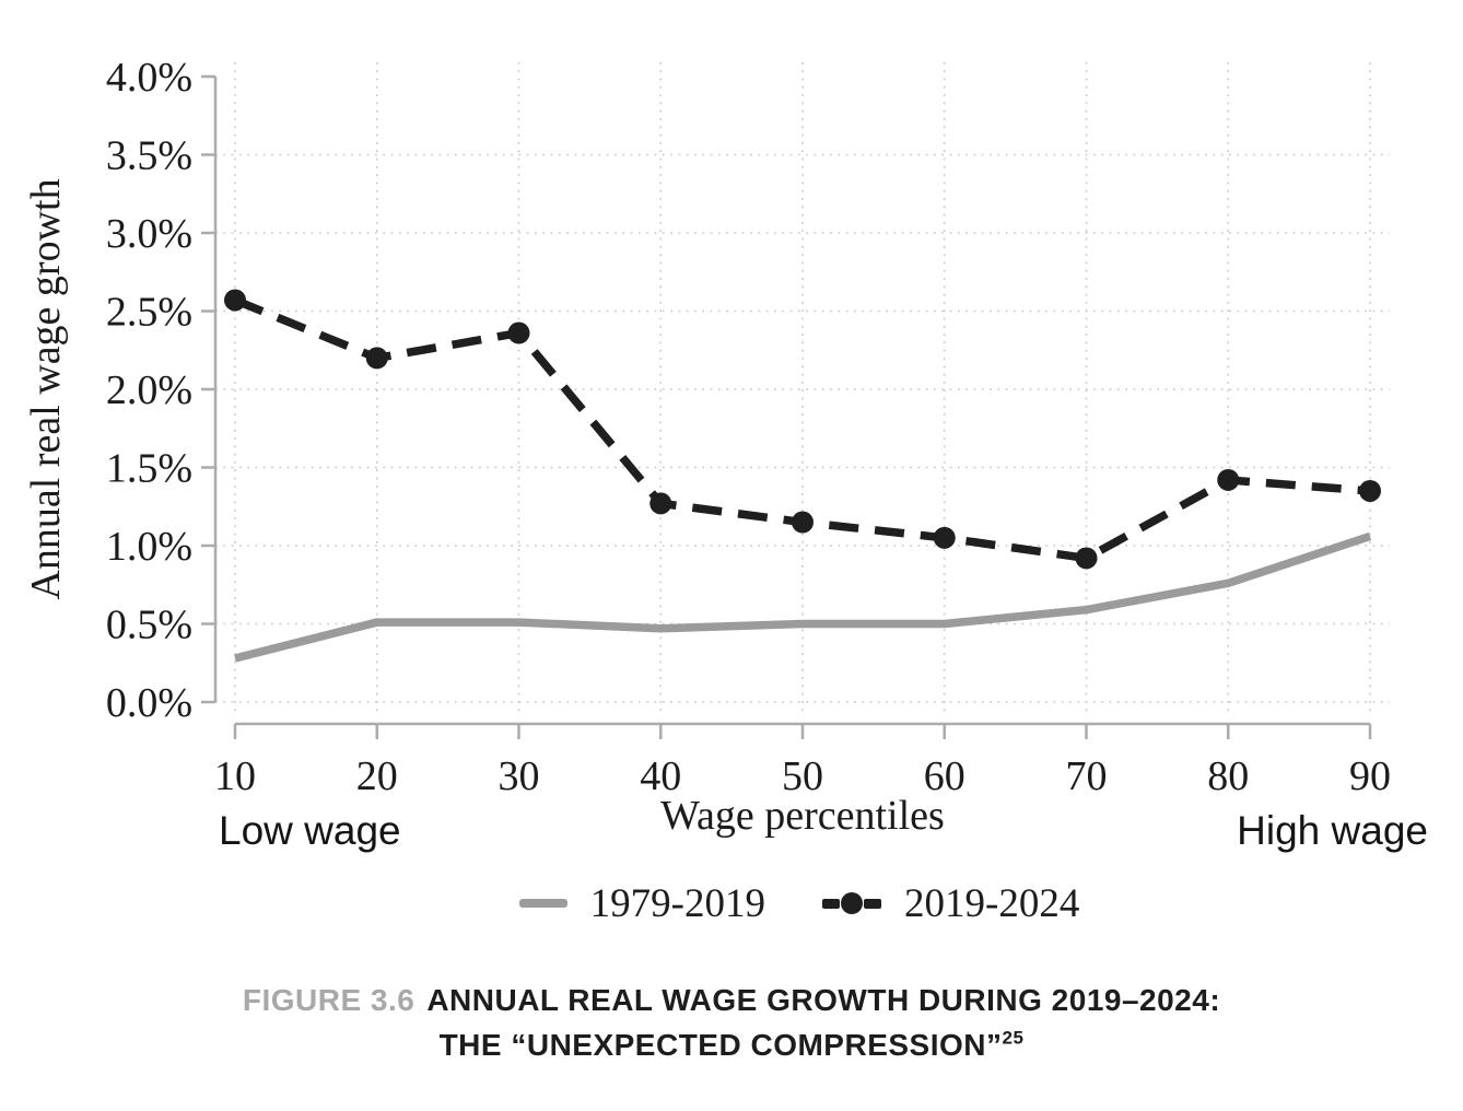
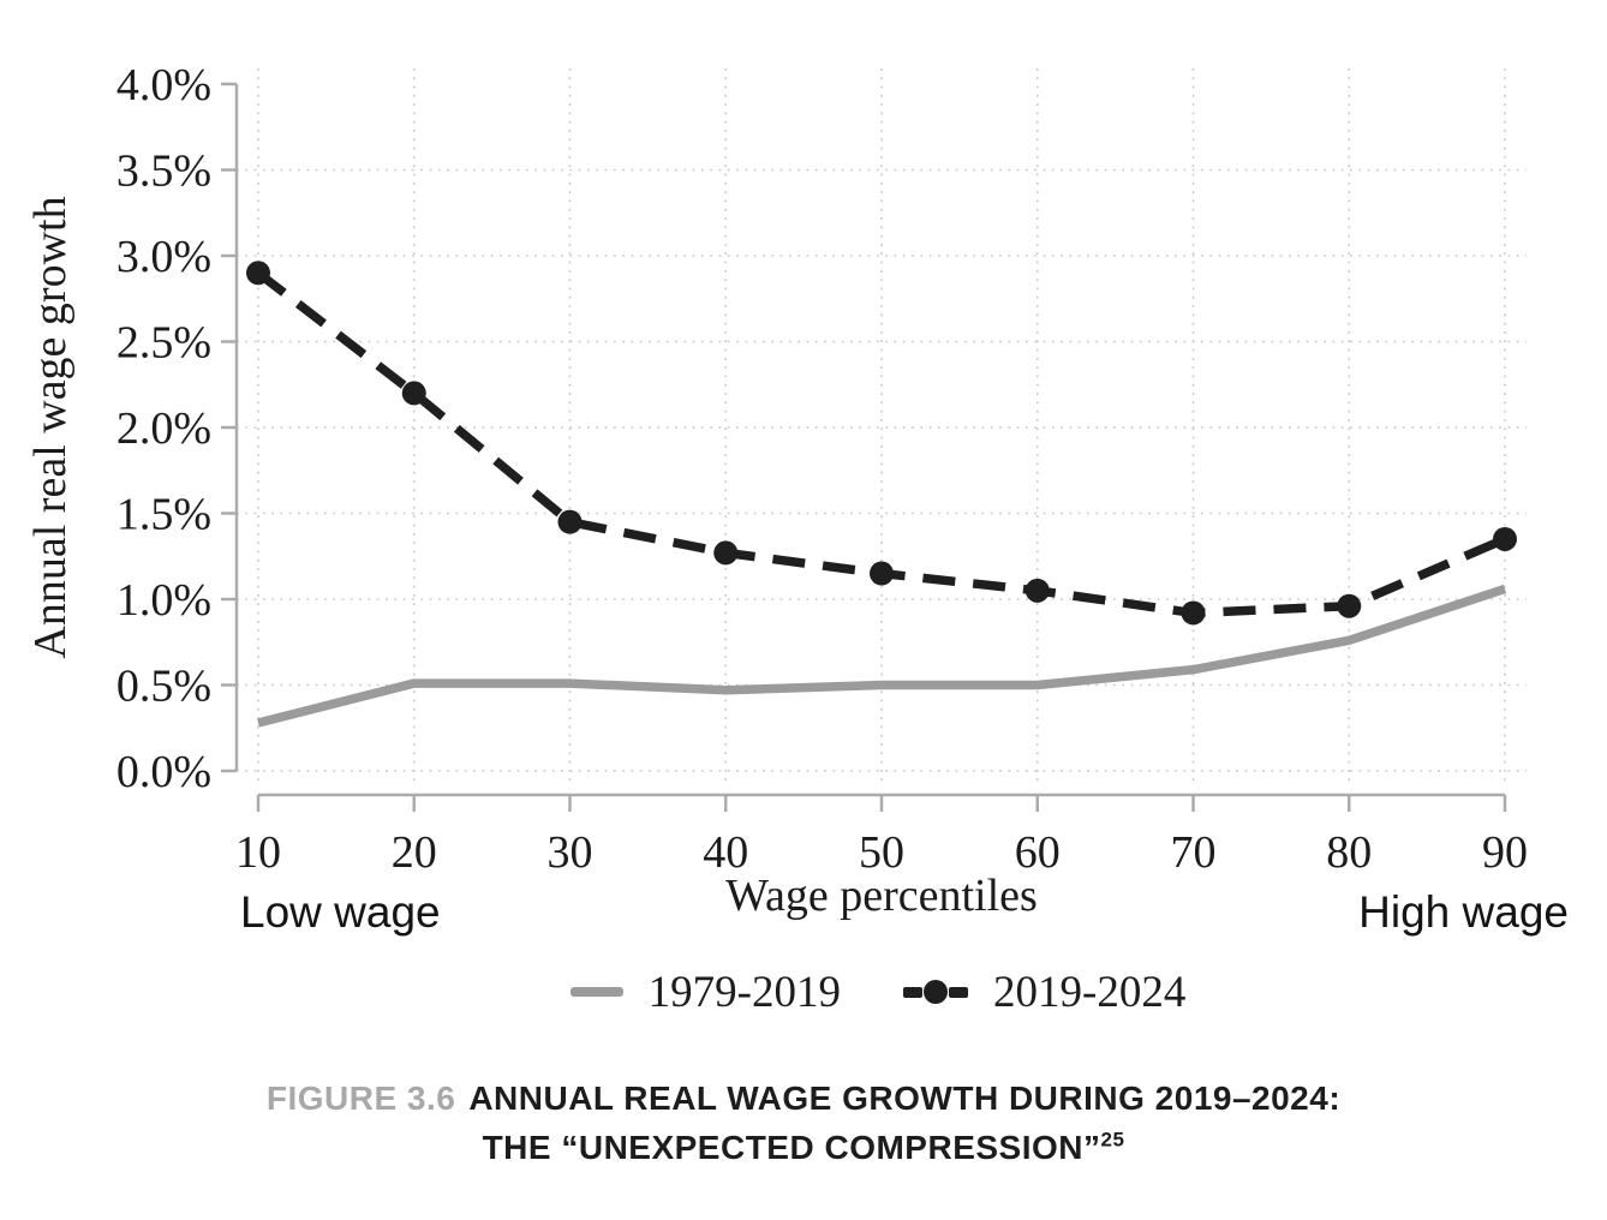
2019-2024/10: 2.57% -> 2.90%
2019-2024/30: 2.36% -> 1.45%
2019-2024/80: 1.42% -> 0.96%
